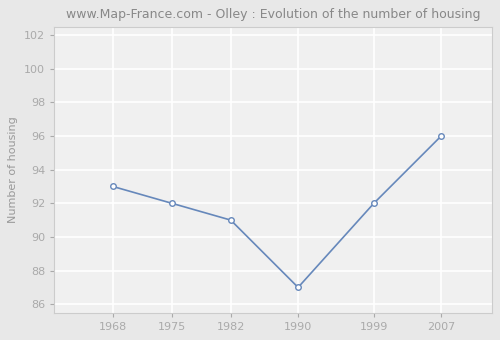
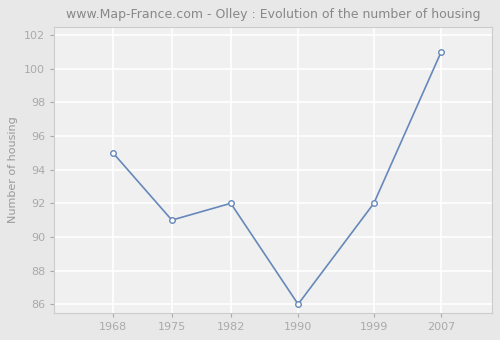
1968: 93 -> 95
1975: 92 -> 91
1982: 91 -> 92
1990: 87 -> 86
2007: 96 -> 101
